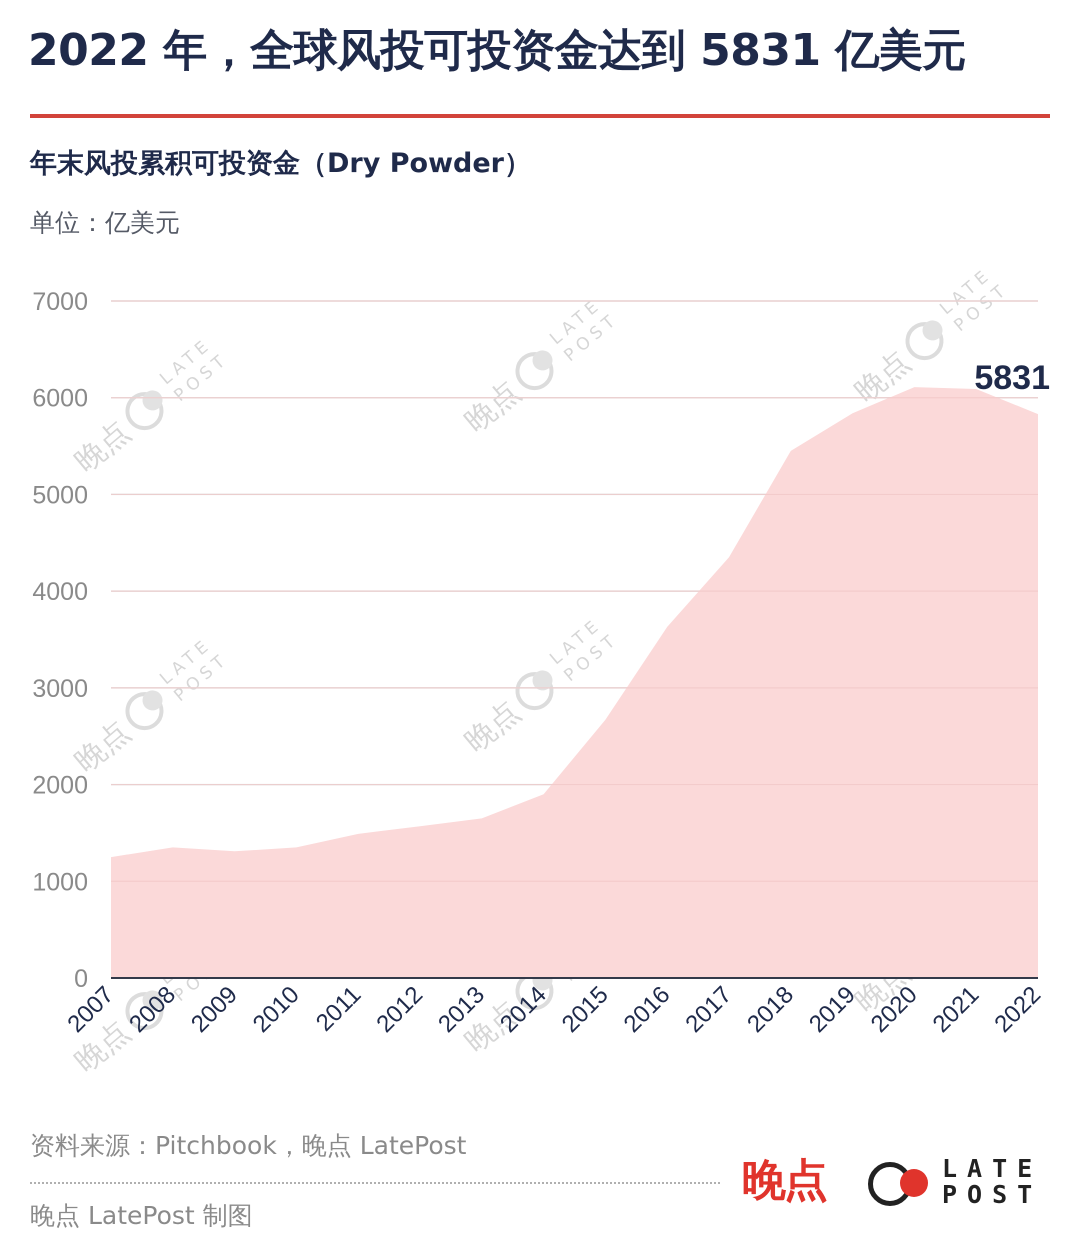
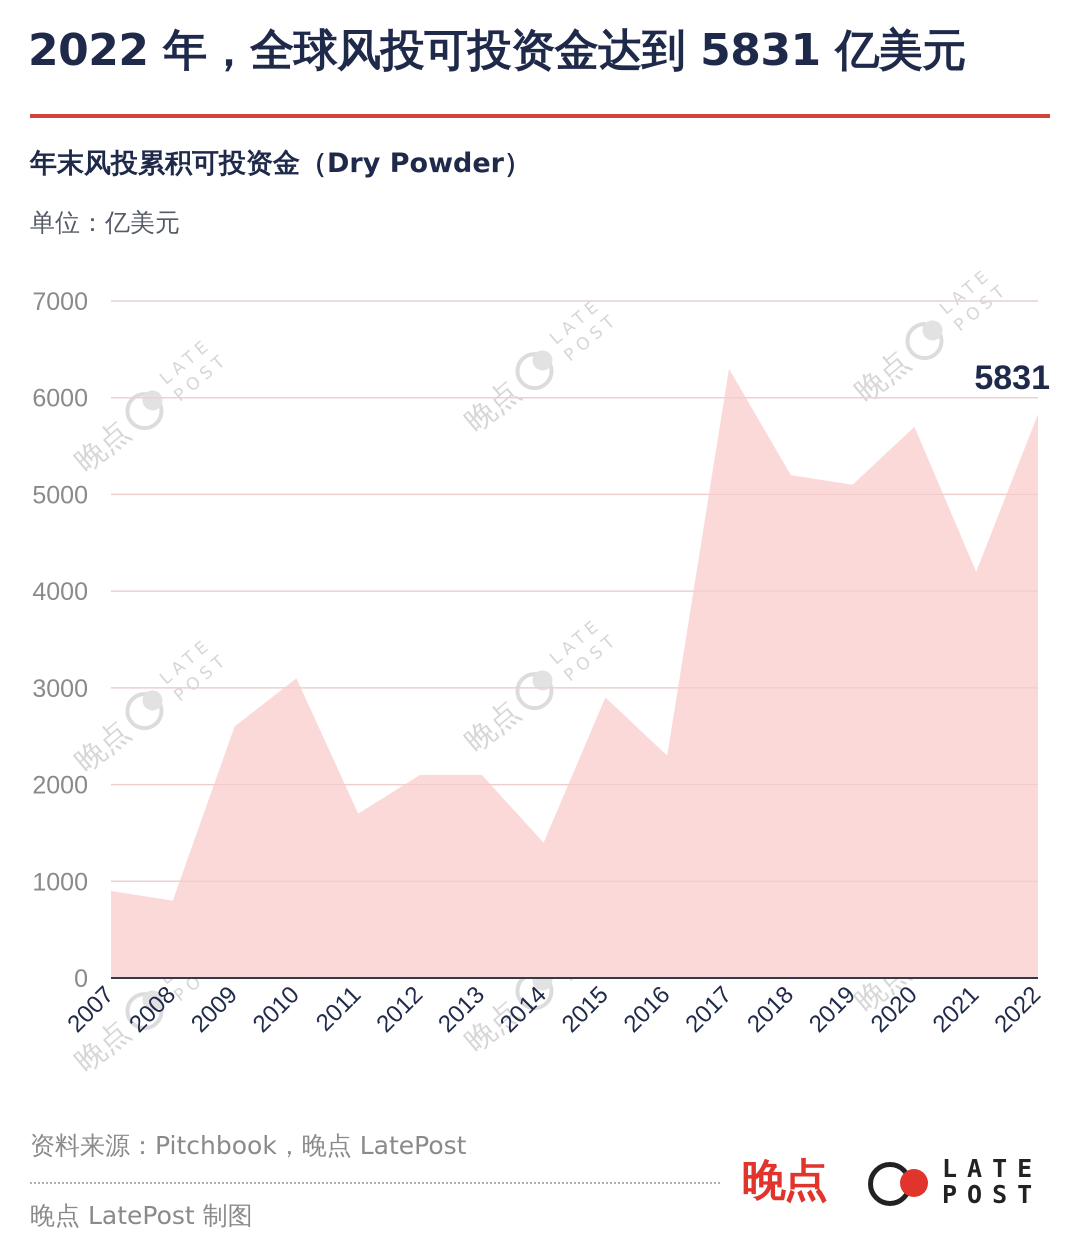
2007: 1200 -> 900
2008: 1400 -> 800
2009: 1300 -> 2600
2010: 1400 -> 3100
2011: 1500 -> 1700
2012: 1600 -> 2100
2013: 1600 -> 2100
2014: 1900 -> 1400
2015: 2700 -> 2900
2016: 3600 -> 2300
2017: 4400 -> 6300
2018: 5400 -> 5200
2019: 5800 -> 5100
2020: 6100 -> 5700
2021: 6100 -> 4200
